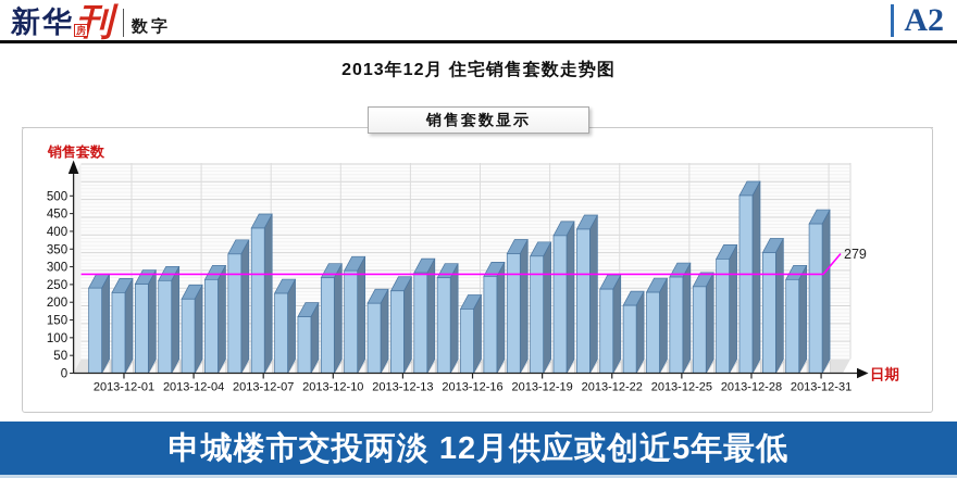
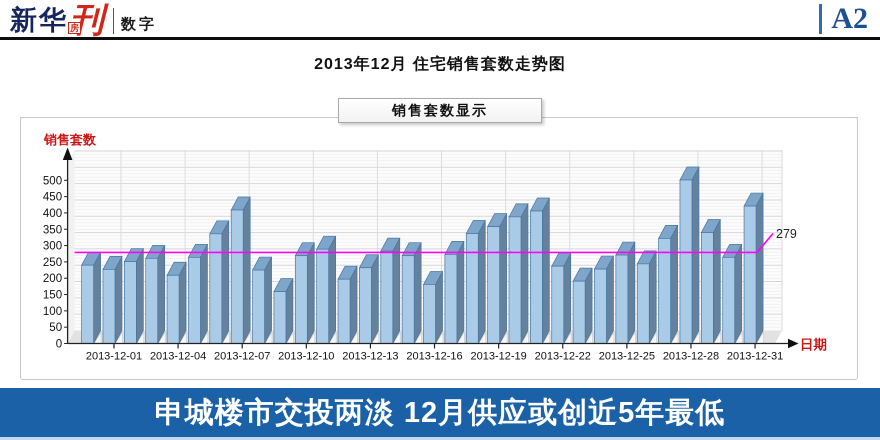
2013-12-19: 330 -> 360
